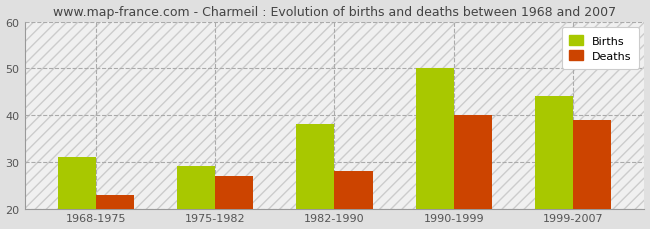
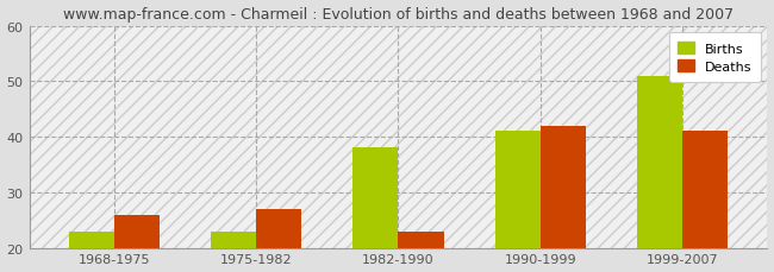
Births/1968-1975: 31 -> 23
Deaths/1968-1975: 23 -> 26
Births/1975-1982: 29 -> 23
Deaths/1982-1990: 28 -> 23
Births/1990-1999: 50 -> 41
Deaths/1990-1999: 40 -> 42
Births/1999-2007: 44 -> 51
Deaths/1999-2007: 39 -> 41
